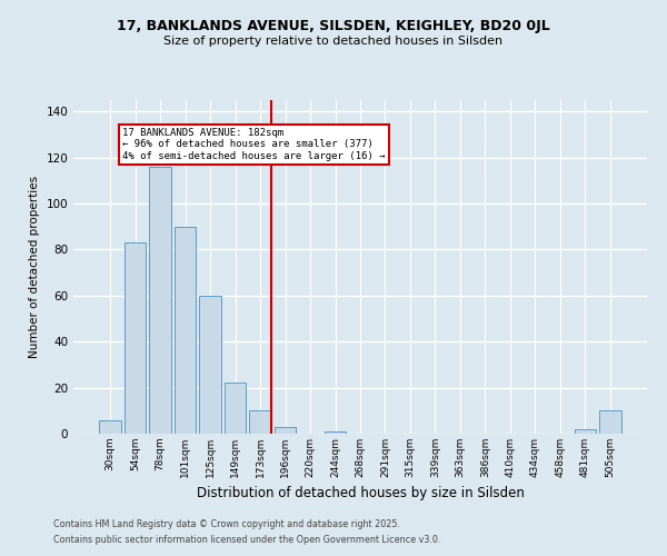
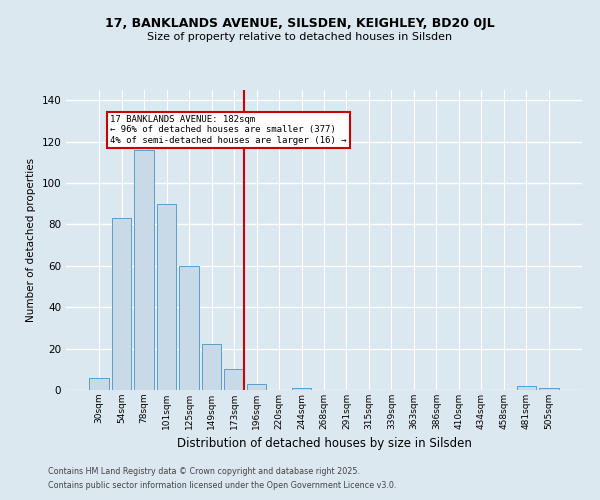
505sqm: 10 -> 1
